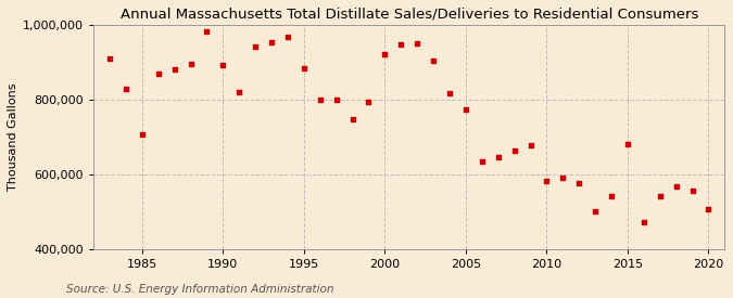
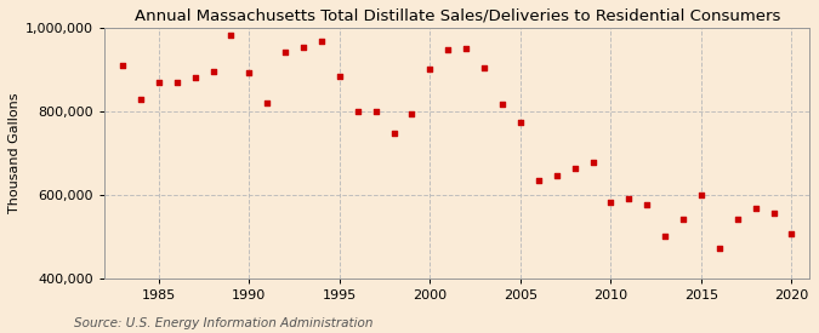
1985: 705,000 -> 868,000
2000: 920,000 -> 900,000
2015: 680,000 -> 600,000
